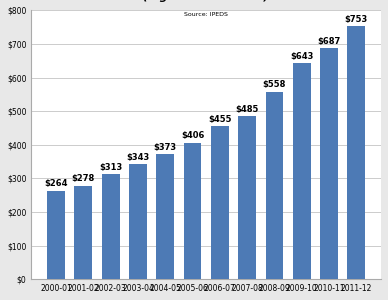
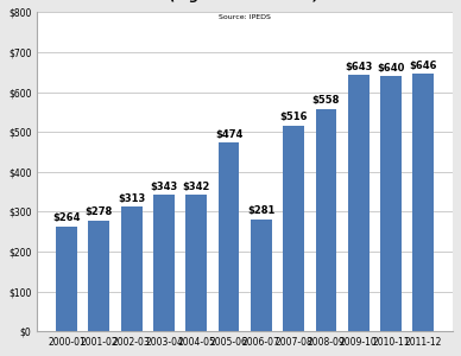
2004-05: $373 -> $342
2005-06: $406 -> $474
2006-07: $455 -> $281
2007-08: $485 -> $516
2010-11: $687 -> $640
2011-12: $753 -> $646
